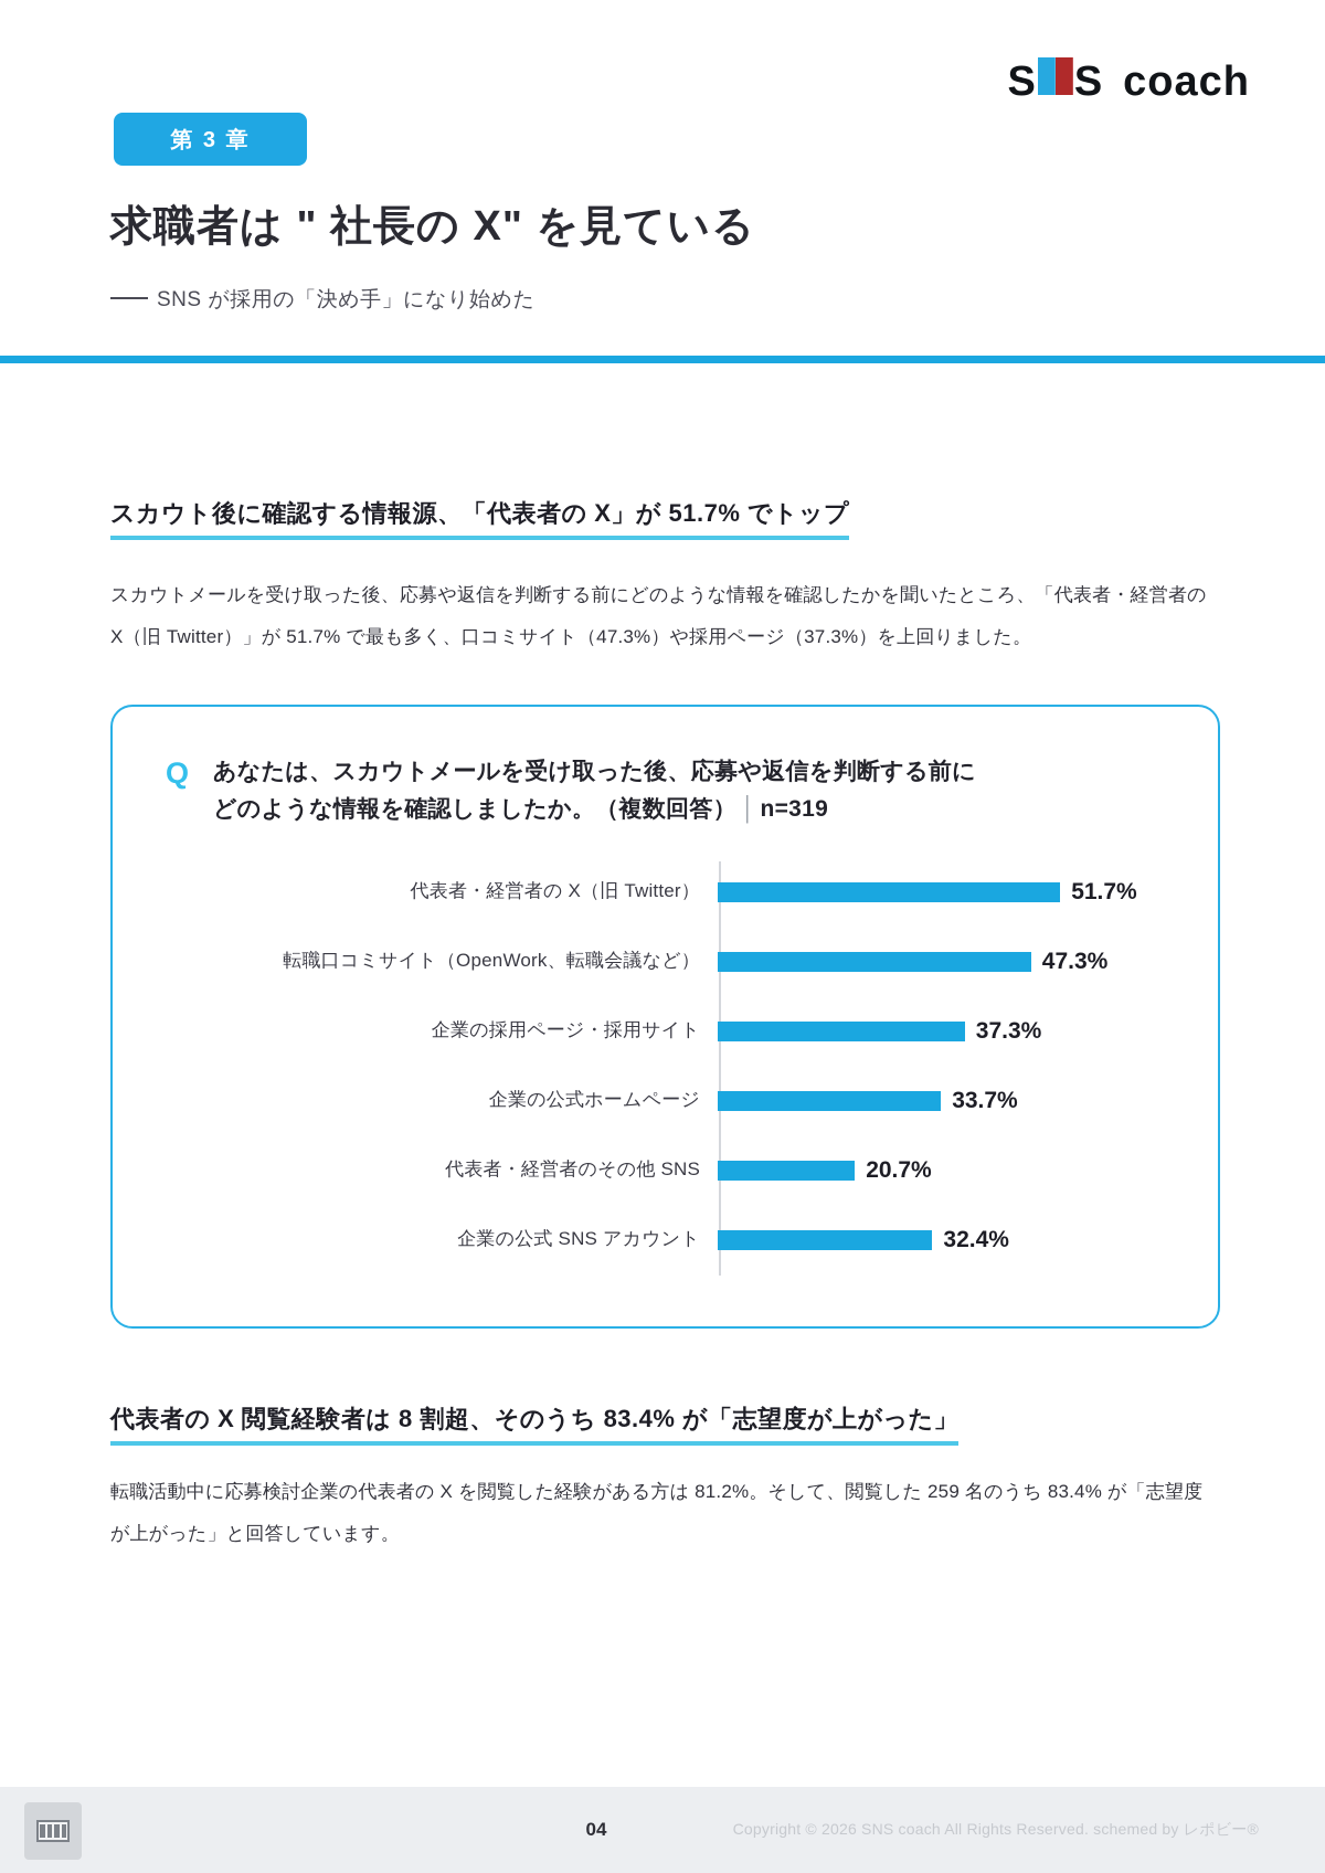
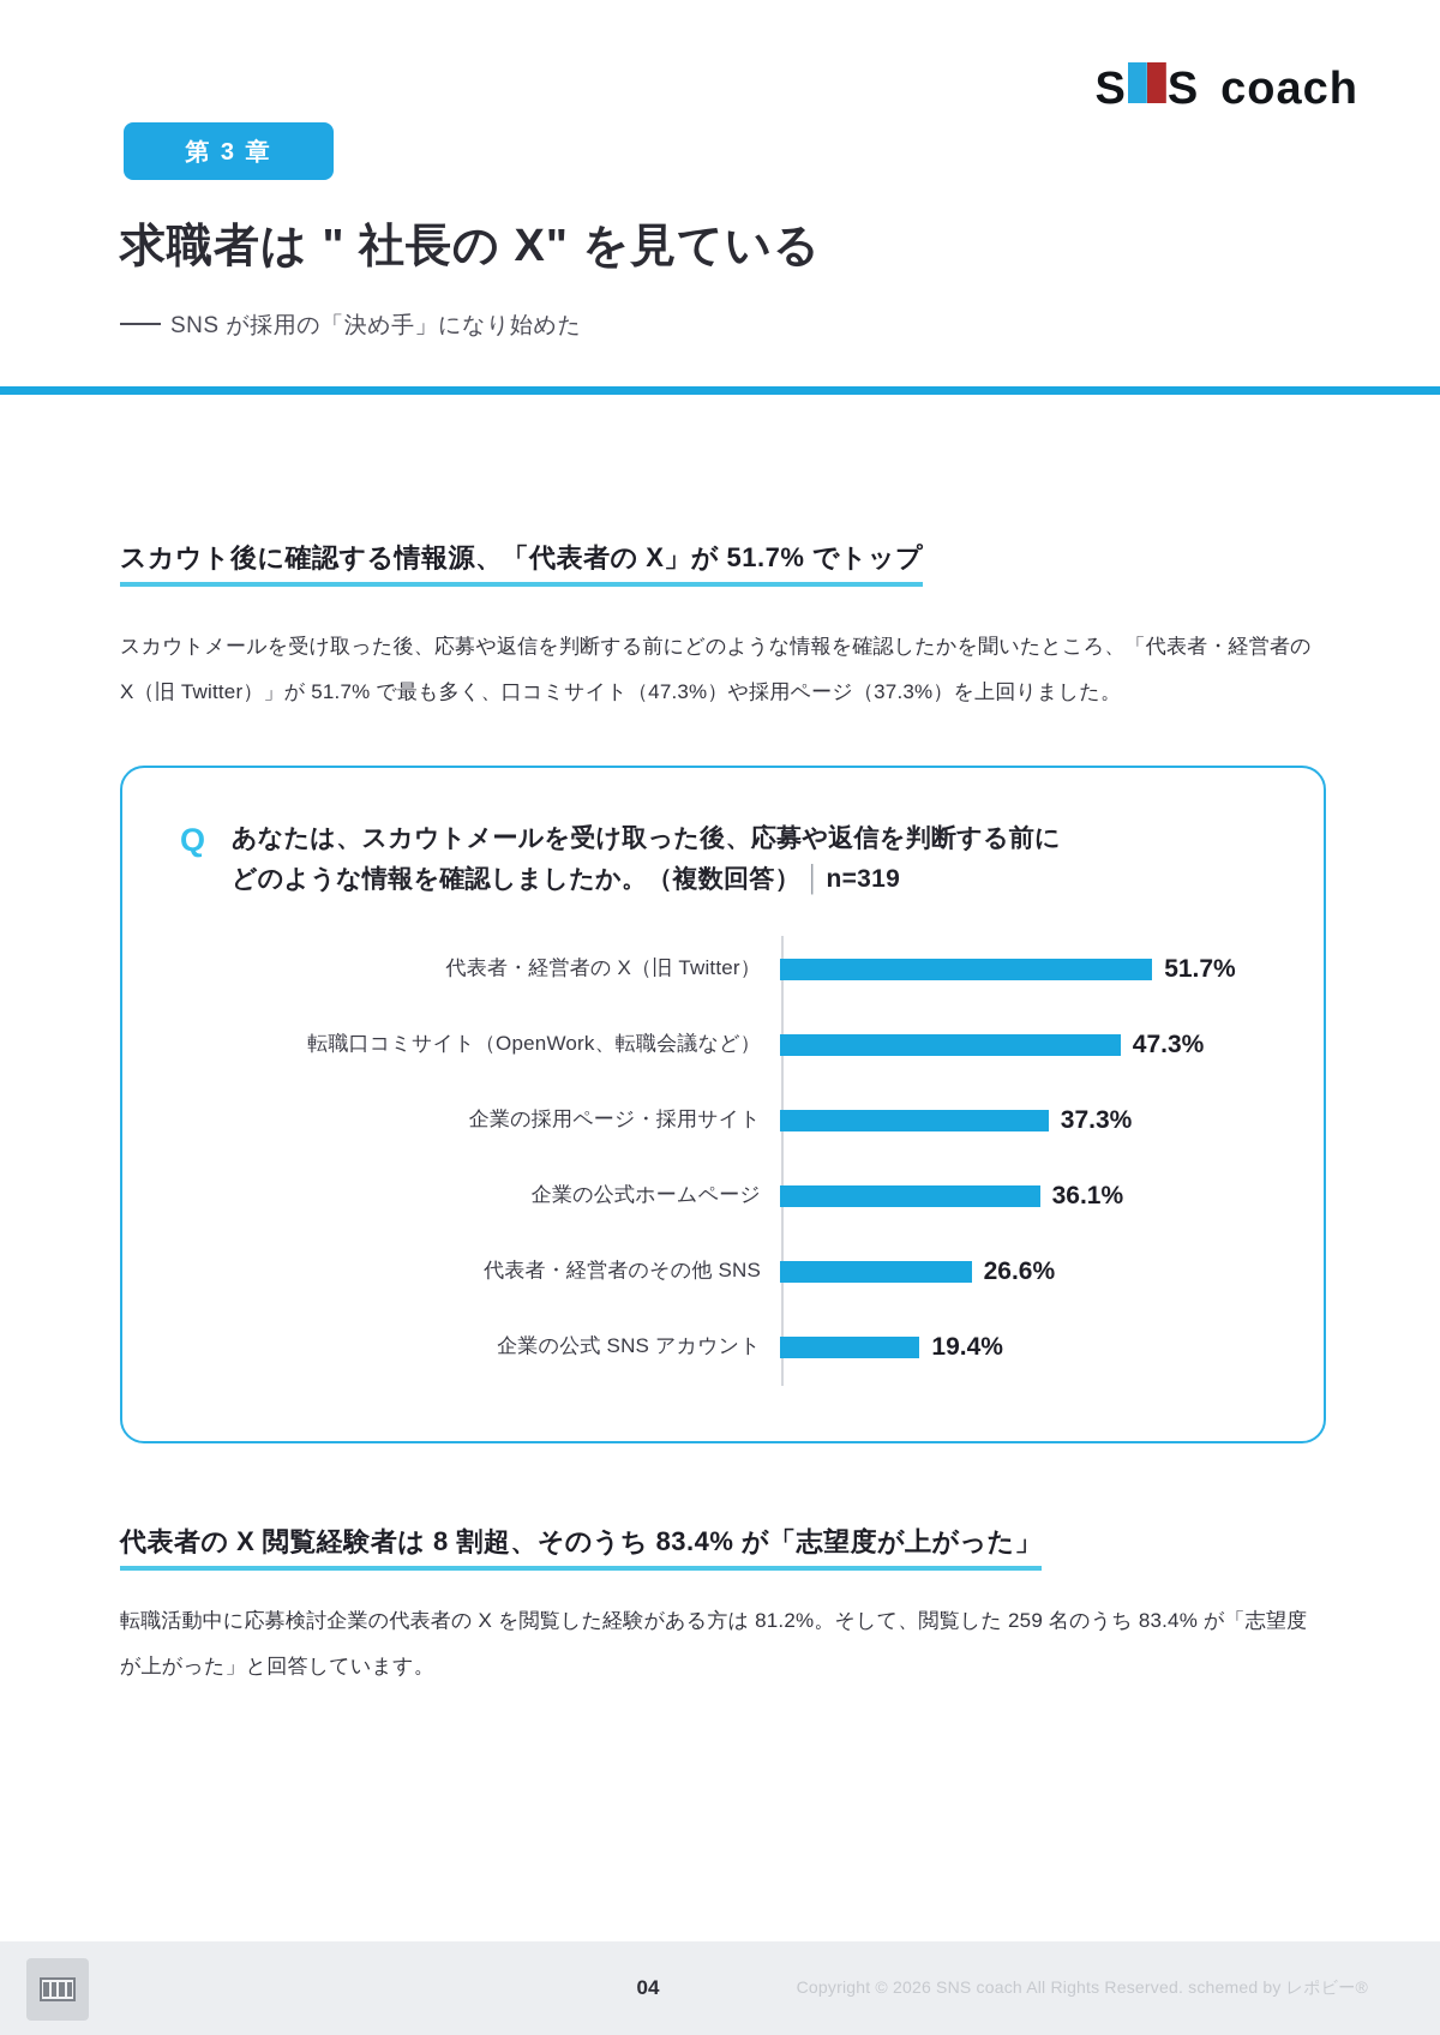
企業の公式ホームページ: 33.7% -> 36.1%
代表者・経営者のその他 SNS: 20.7% -> 26.6%
企業の公式 SNS アカウント: 32.4% -> 19.4%
